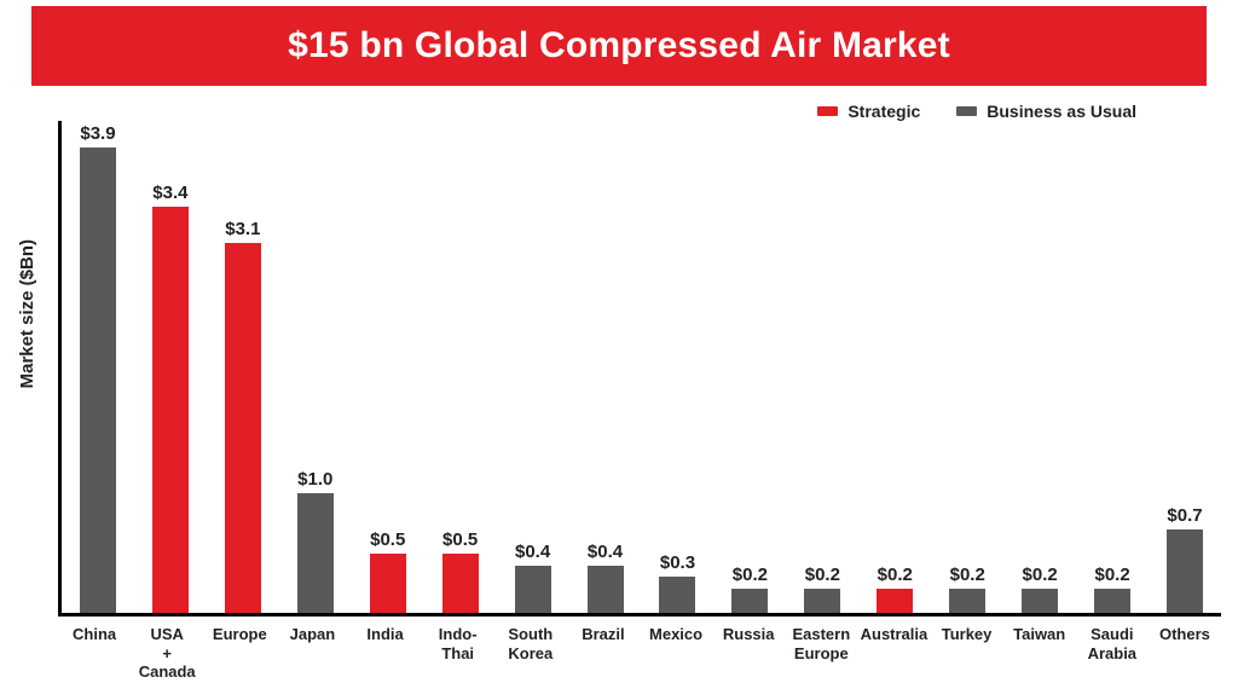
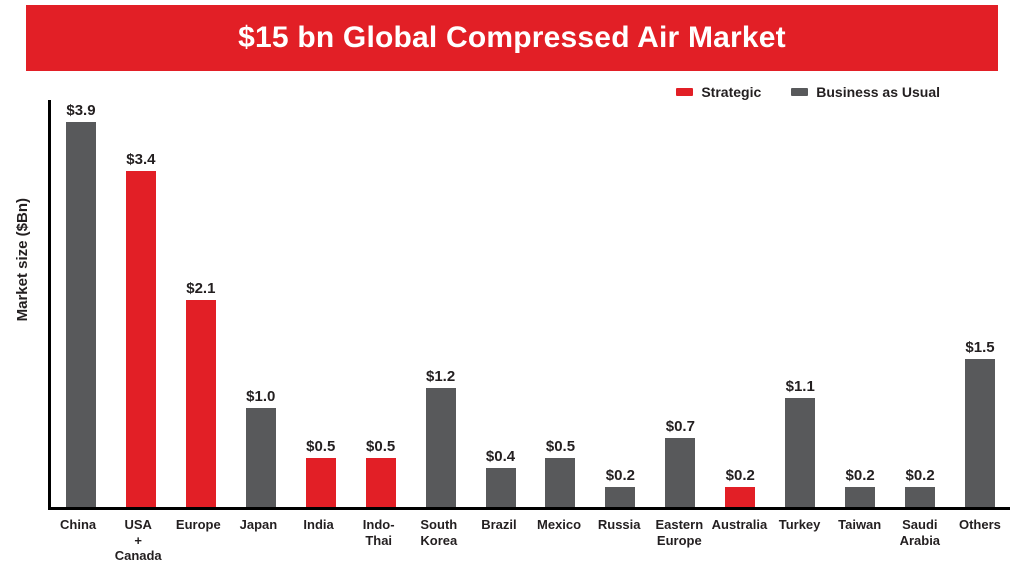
Europe: $3.1 -> $2.1
South Korea: $0.4 -> $1.2
Mexico: $0.3 -> $0.5
Eastern Europe: $0.2 -> $0.7
Turkey: $0.2 -> $1.1
Others: $0.7 -> $1.5
